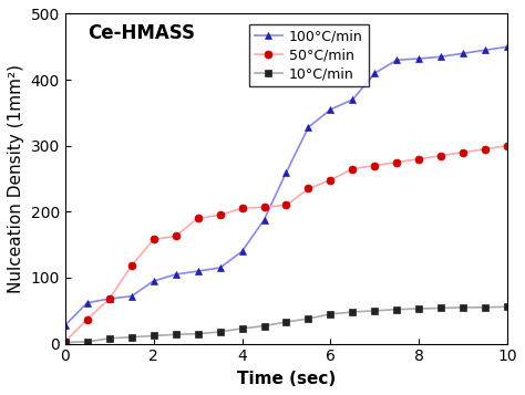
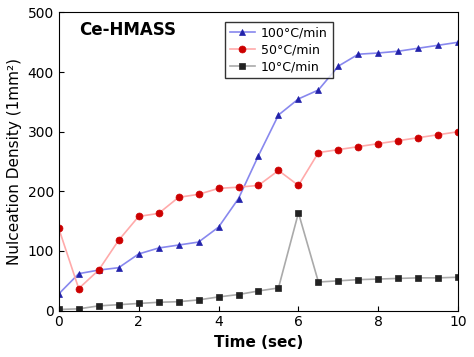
50°C/min/0: 3 -> 138
50°C/min/6: 248 -> 210
10°C/min/6: 45 -> 164
